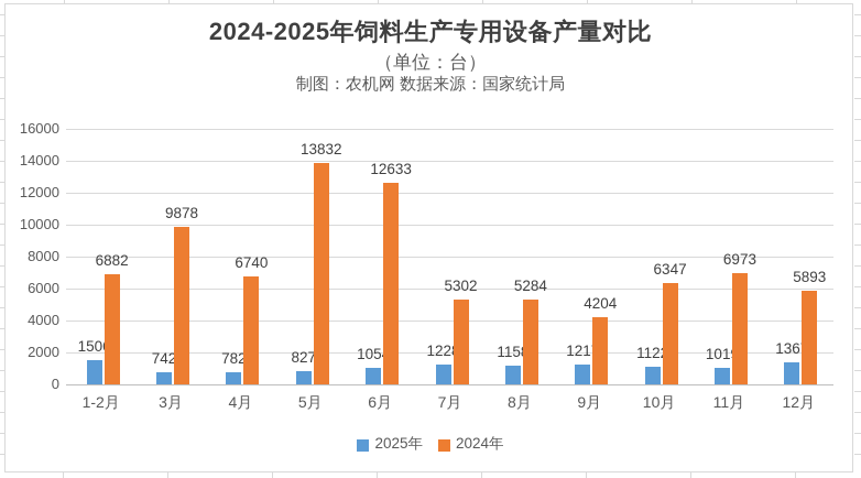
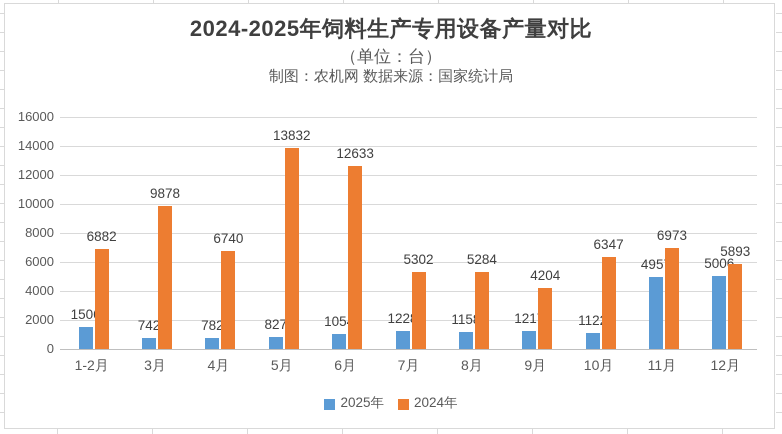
2025年/11月: 1019 -> 4957
2025年/12月: 1367 -> 5006
